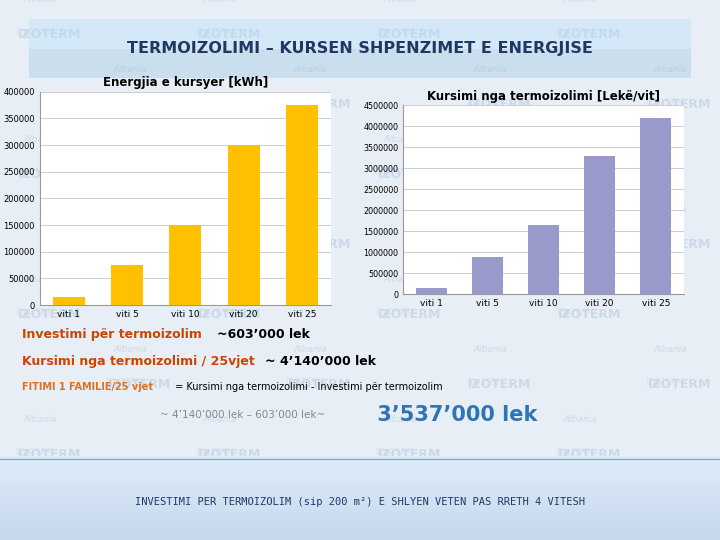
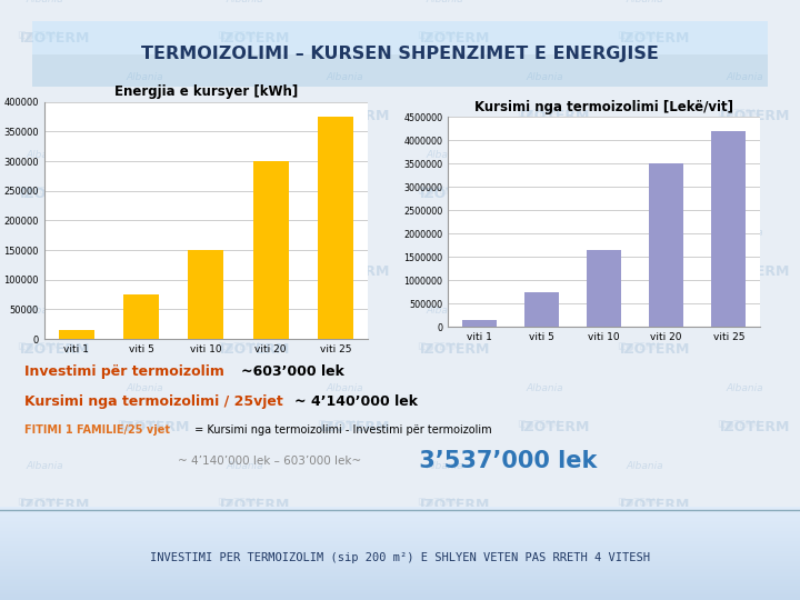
Kursimi nga termoizolimi [Lekë/vit]/viti 5: 900000 -> 750000
Kursimi nga termoizolimi [Lekë/vit]/viti 20: 3300000 -> 3500000
